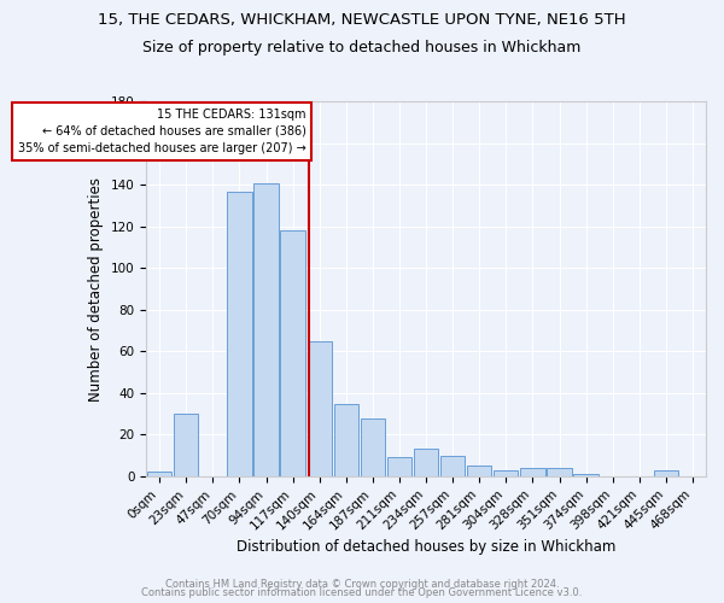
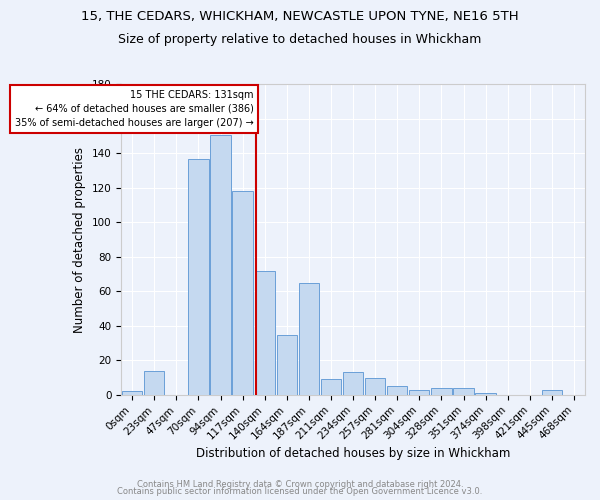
23sqm: 30 -> 14
94sqm: 141 -> 151
140sqm: 65 -> 72
187sqm: 28 -> 65
